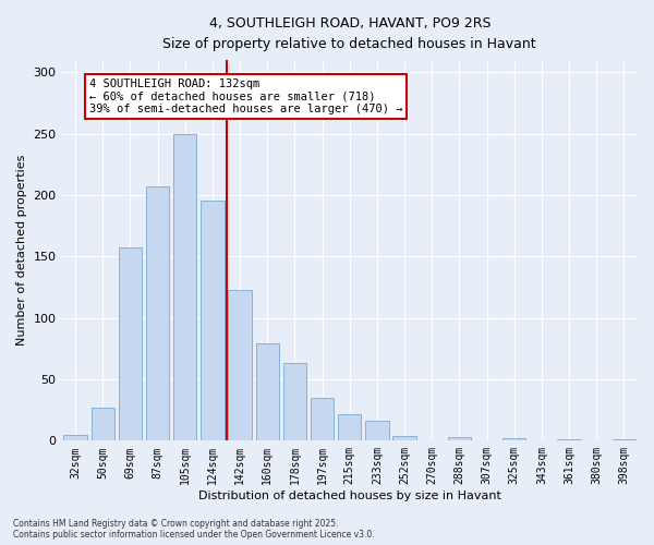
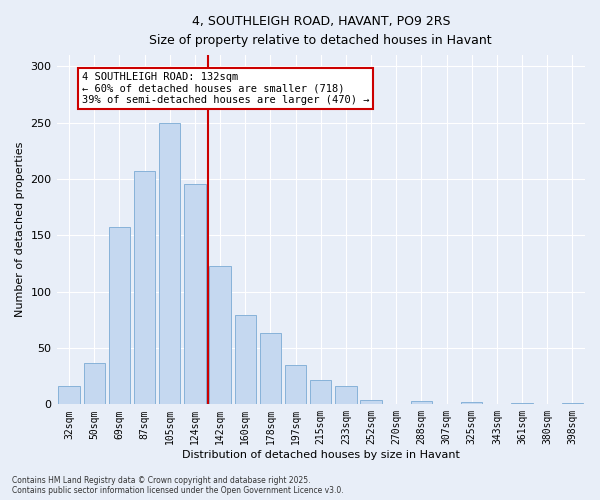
32sqm: 5 -> 16
50sqm: 27 -> 37
